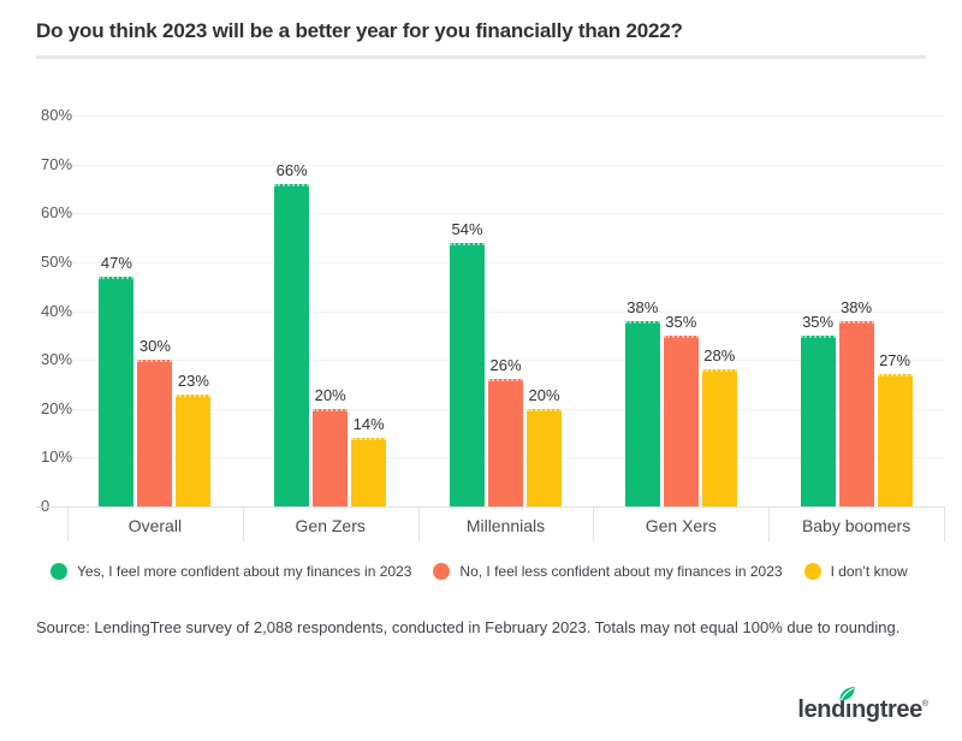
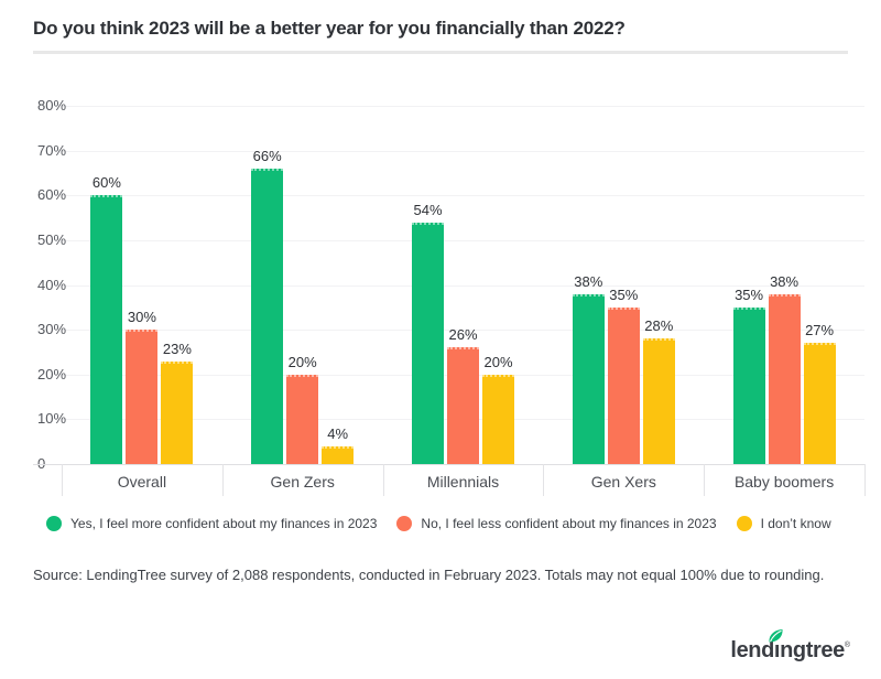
Yes, I feel more confident about my finances in 2023/Overall: 47% -> 60%
I don’t know/Gen Zers: 14% -> 4%
